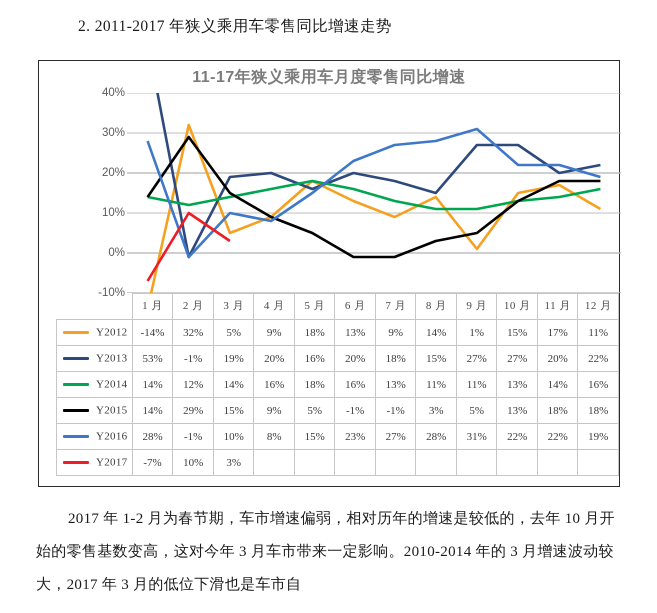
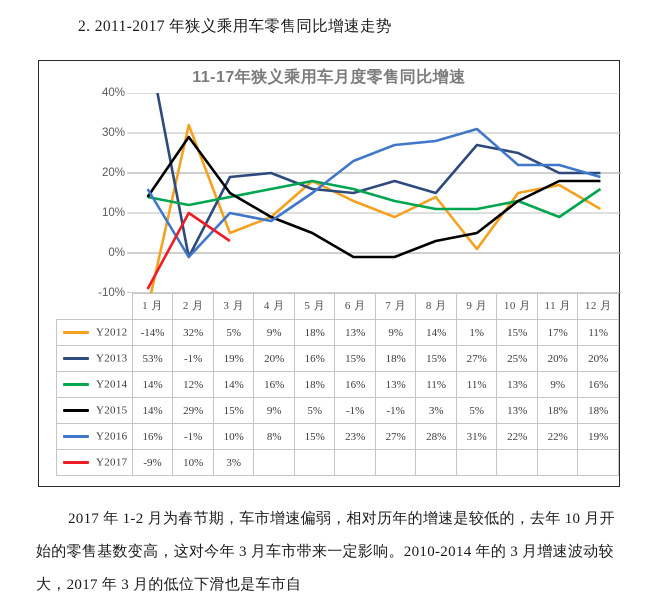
Y2016/1 月: 28% -> 16%
Y2017/1 月: -7% -> -9%
Y2013/6 月: 20% -> 15%
Y2013/10 月: 27% -> 25%
Y2014/11 月: 14% -> 9%
Y2013/12 月: 22% -> 20%
